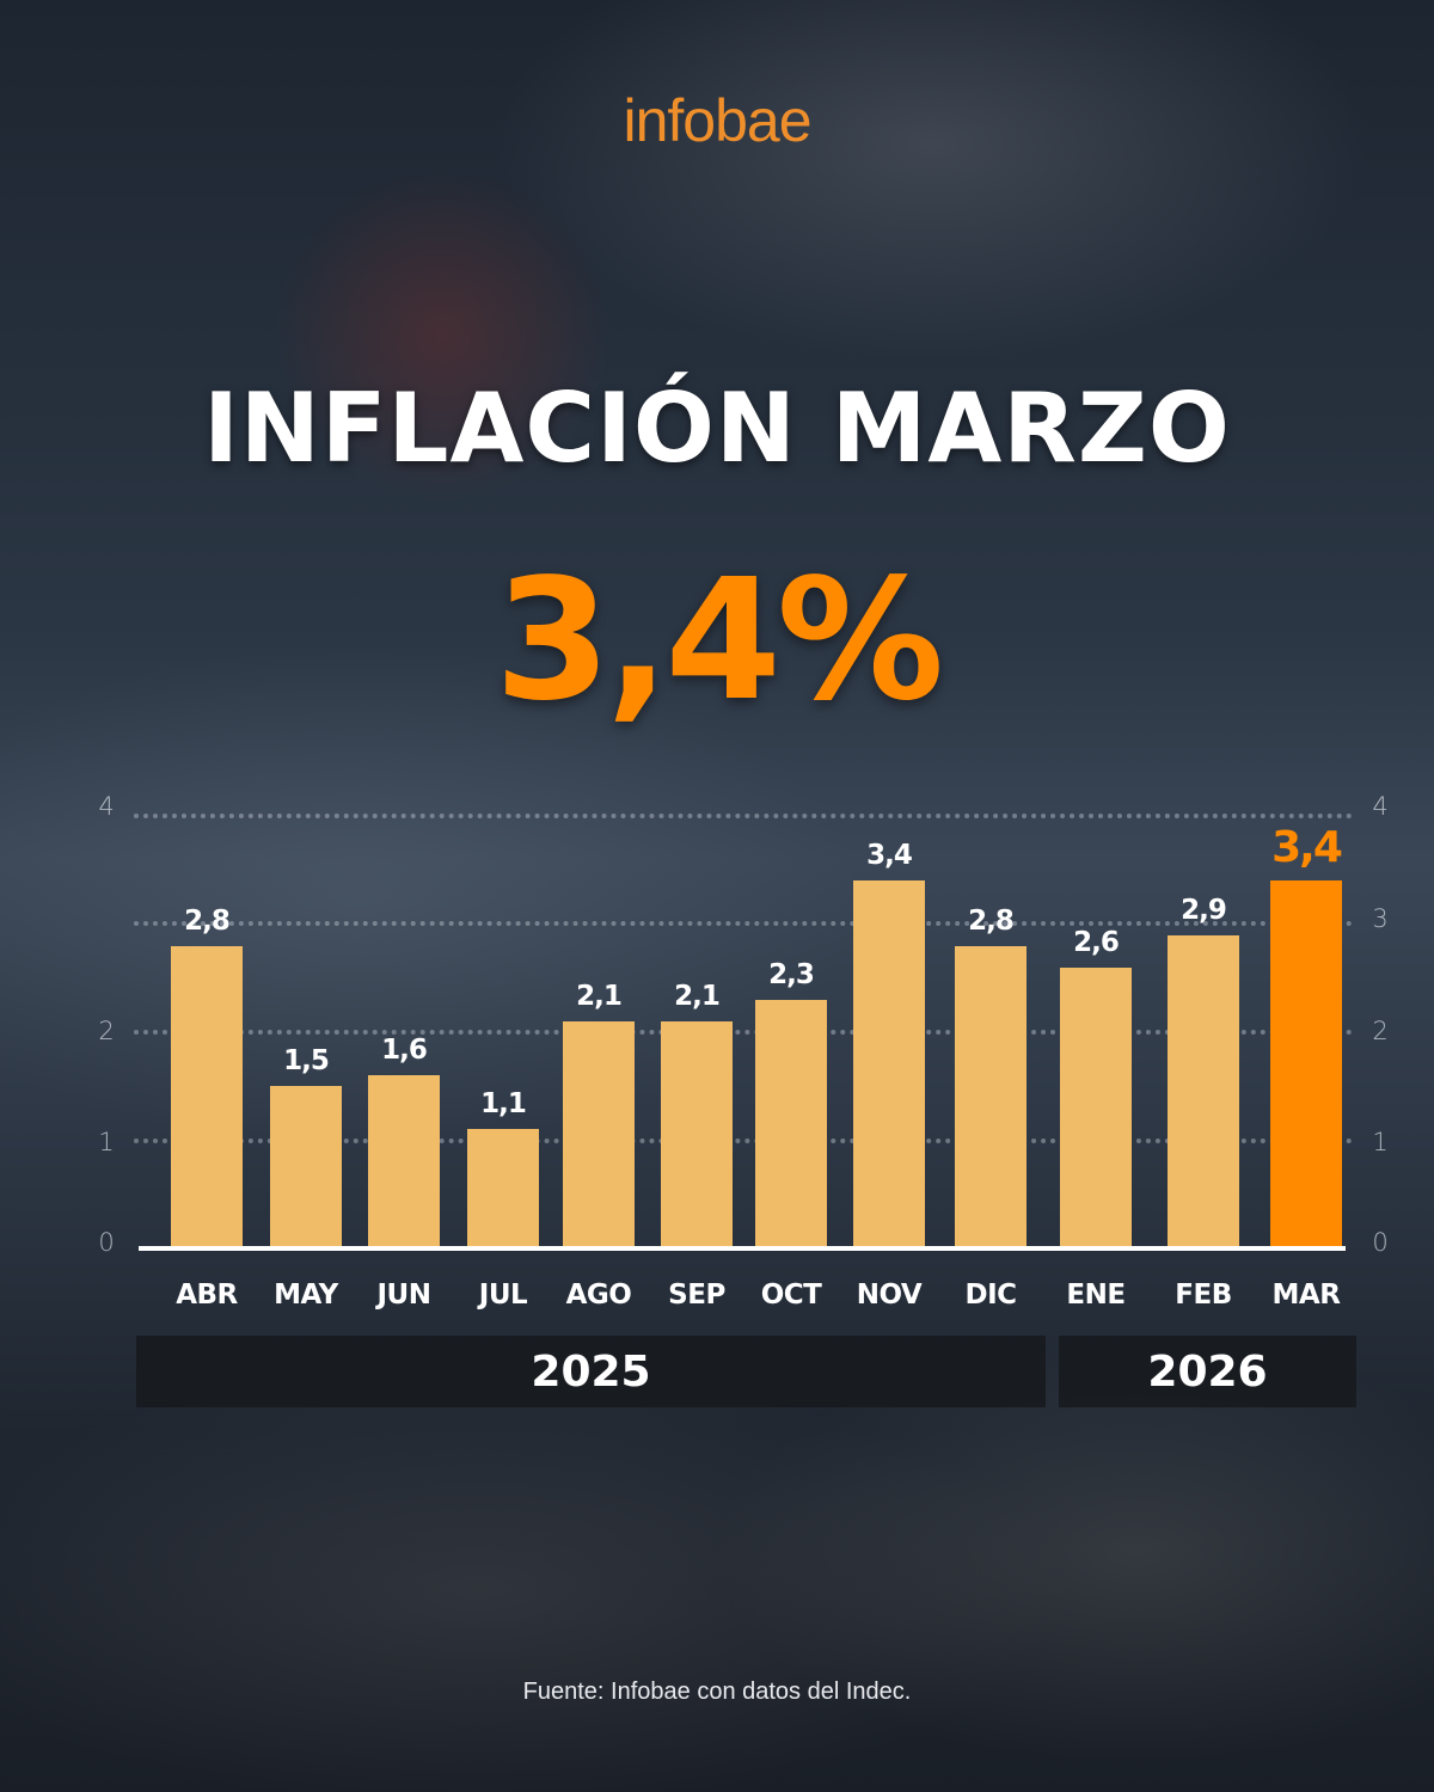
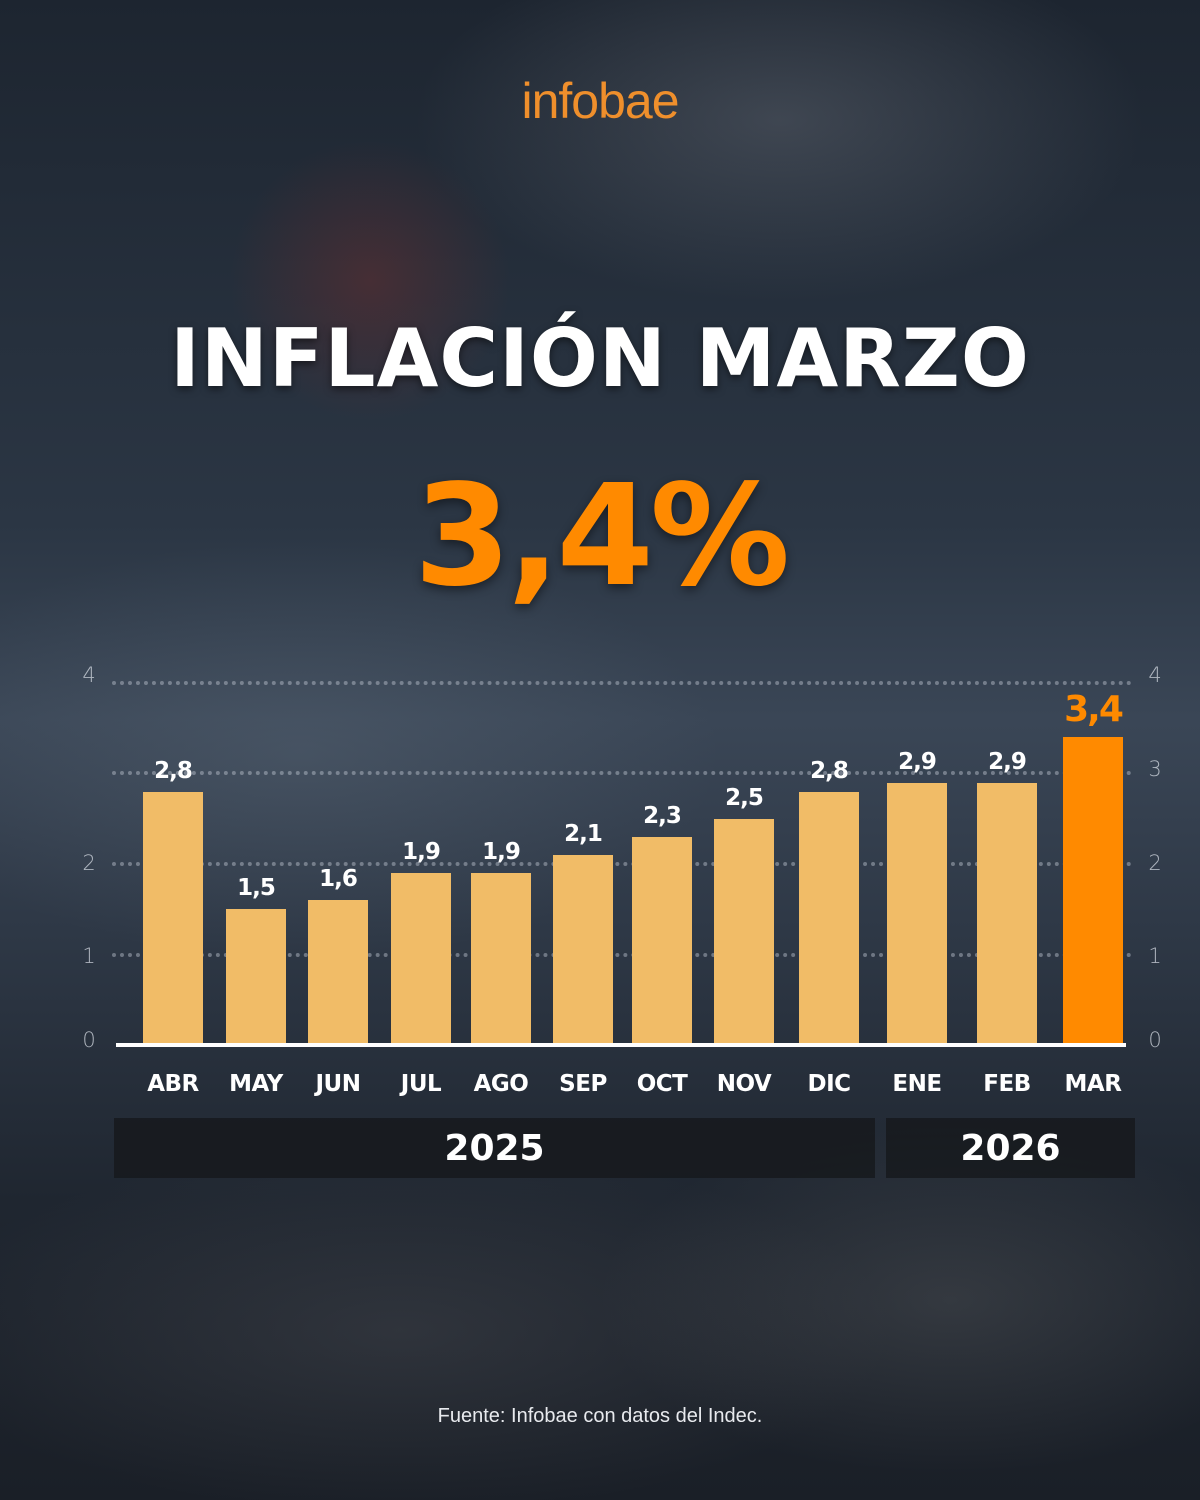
JUL: 1,1 -> 1,9
AGO: 2,1 -> 1,9
NOV: 3,4 -> 2,5
ENE: 2,6 -> 2,9
